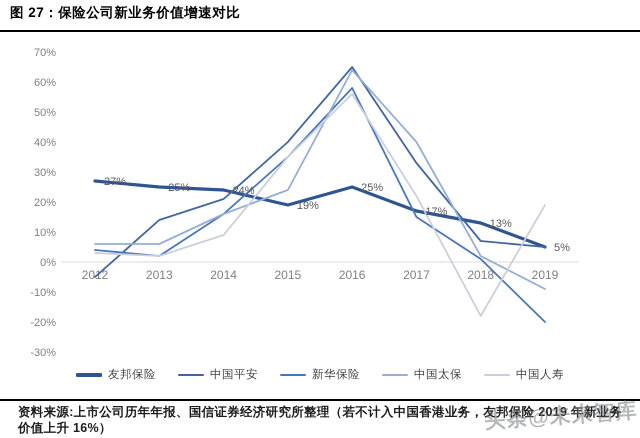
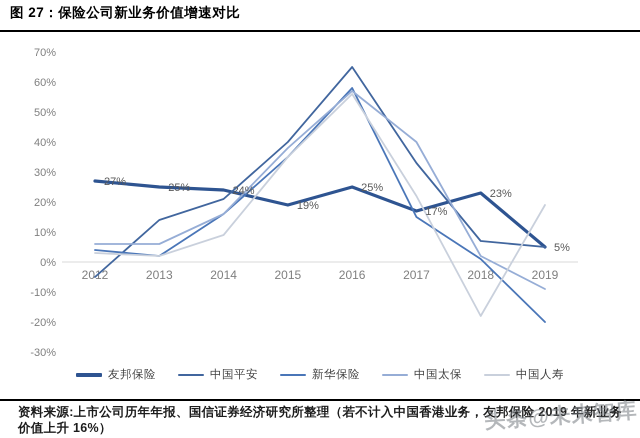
中国太保/2015: 24% -> 38%
中国太保/2016: 64% -> 57%
友邦保险/2018: 13% -> 23%
